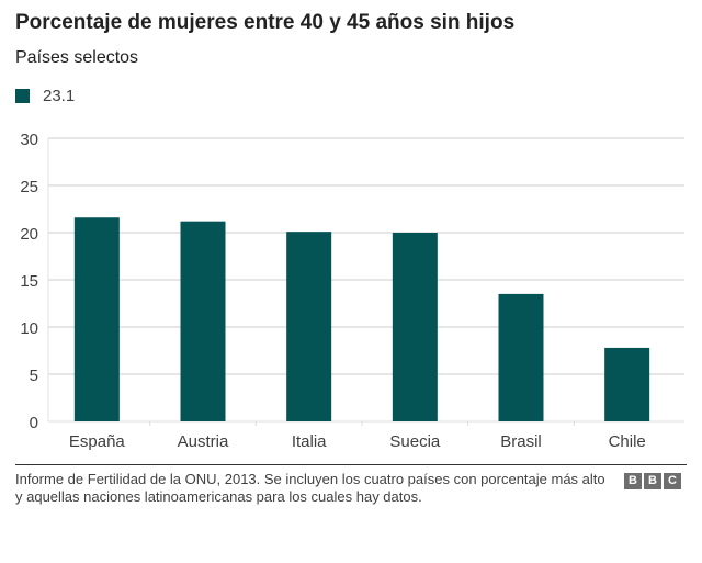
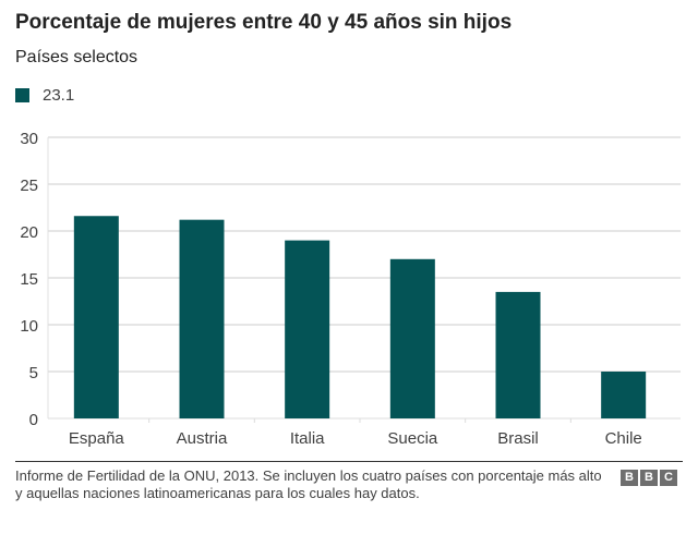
Italia: 20 -> 19
Suecia: 20 -> 17
Chile: 8 -> 5
